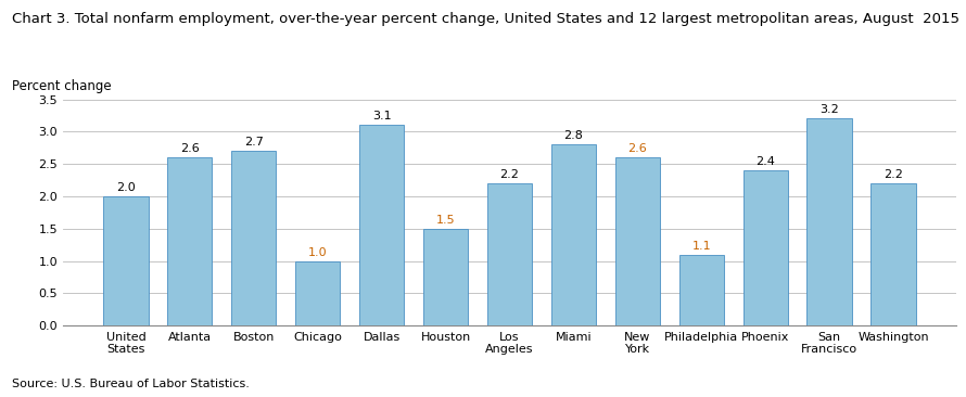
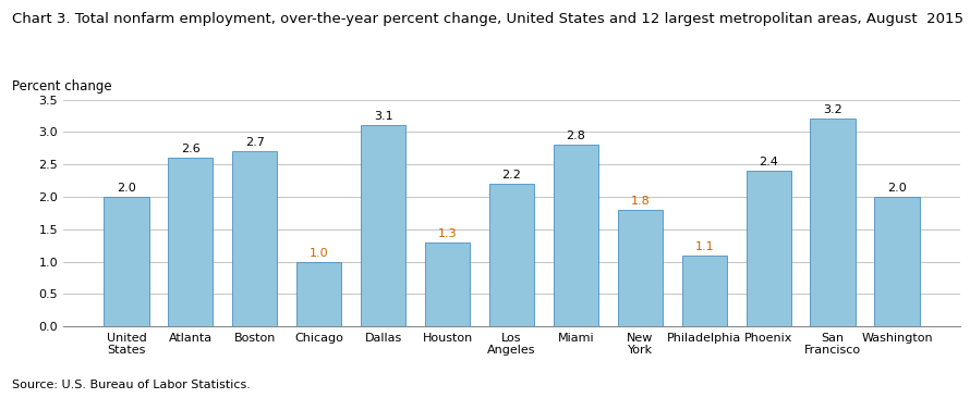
Houston: 1.5 -> 1.3
New York: 2.6 -> 1.8
Washington: 2.2 -> 2.0
